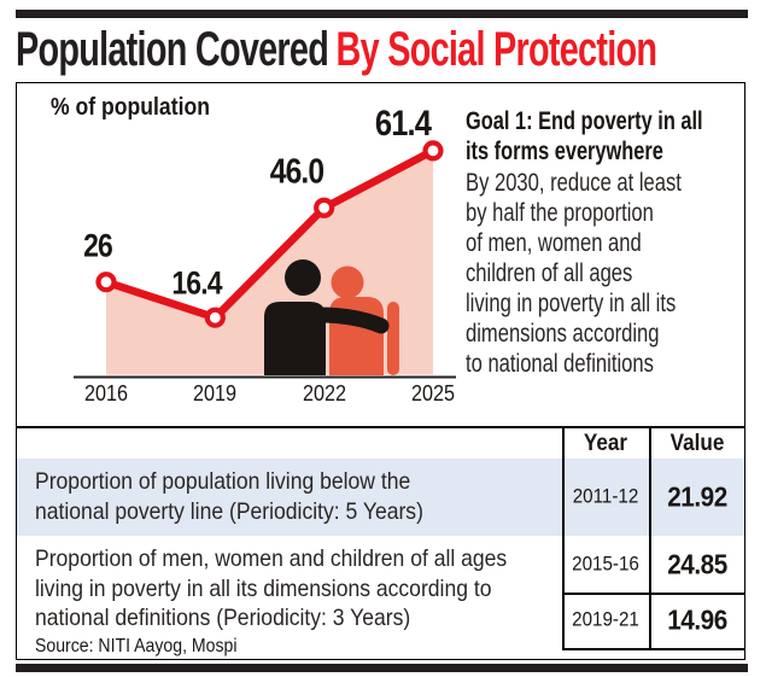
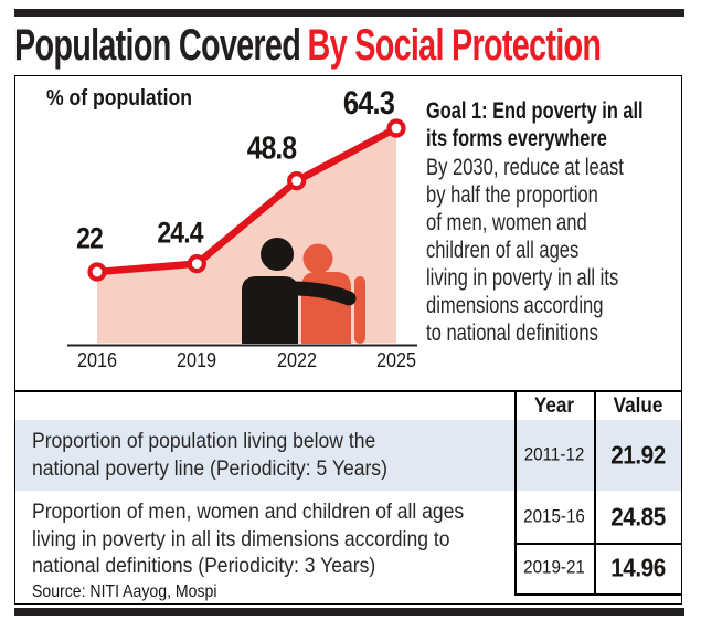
2016: 26 -> 22
2019: 16.4 -> 24.4
2022: 46.0 -> 48.8
2025: 61.4 -> 64.3
